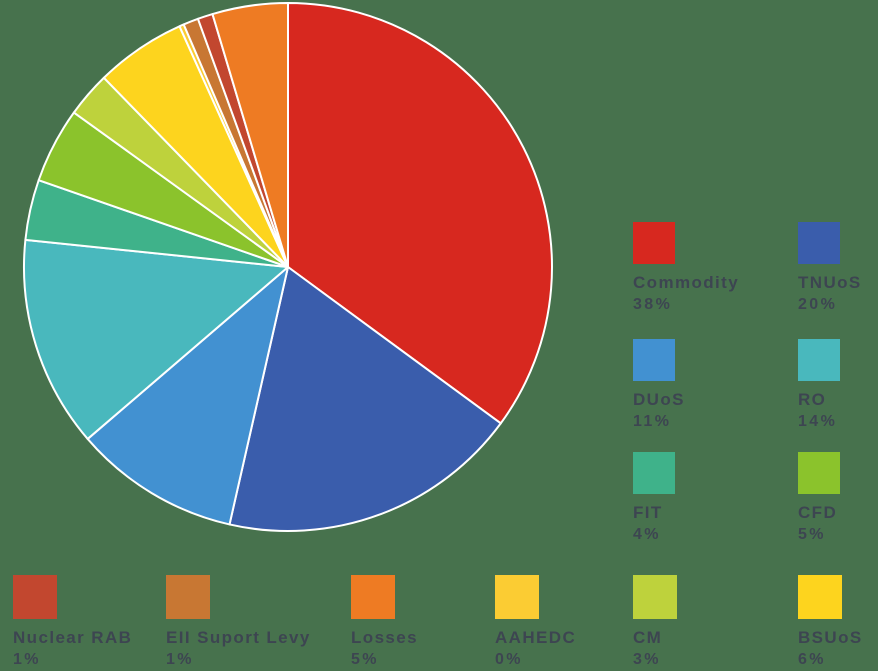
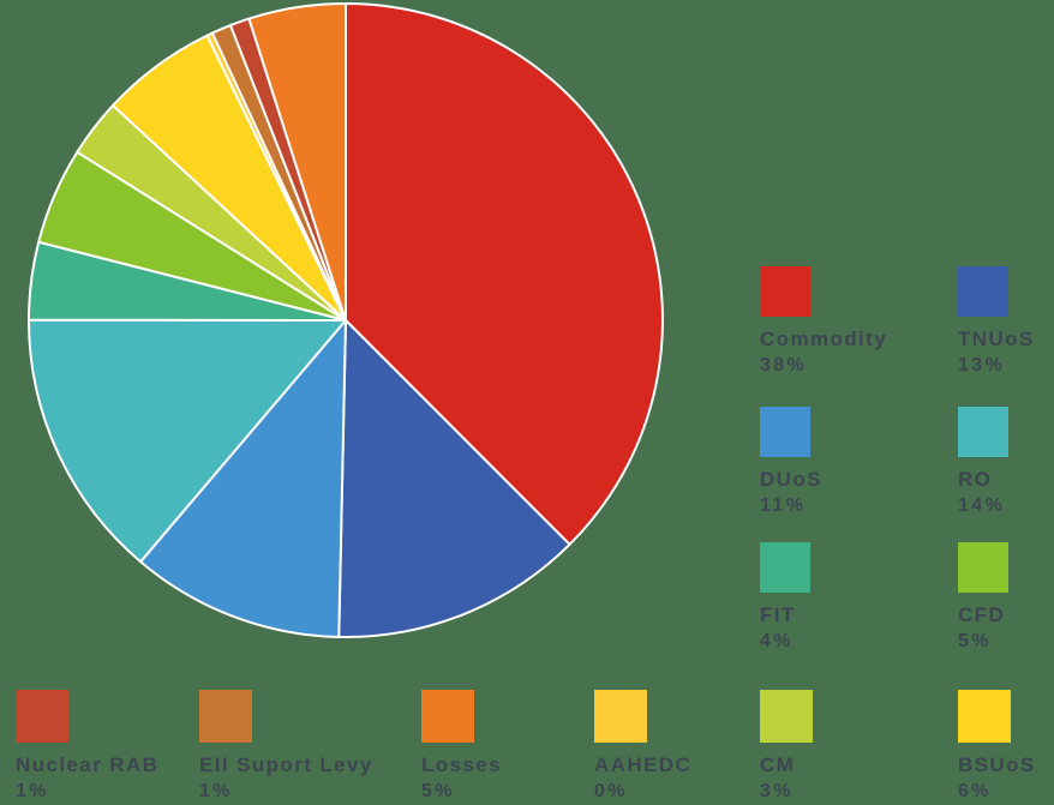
TNUoS: 20% -> 13%
